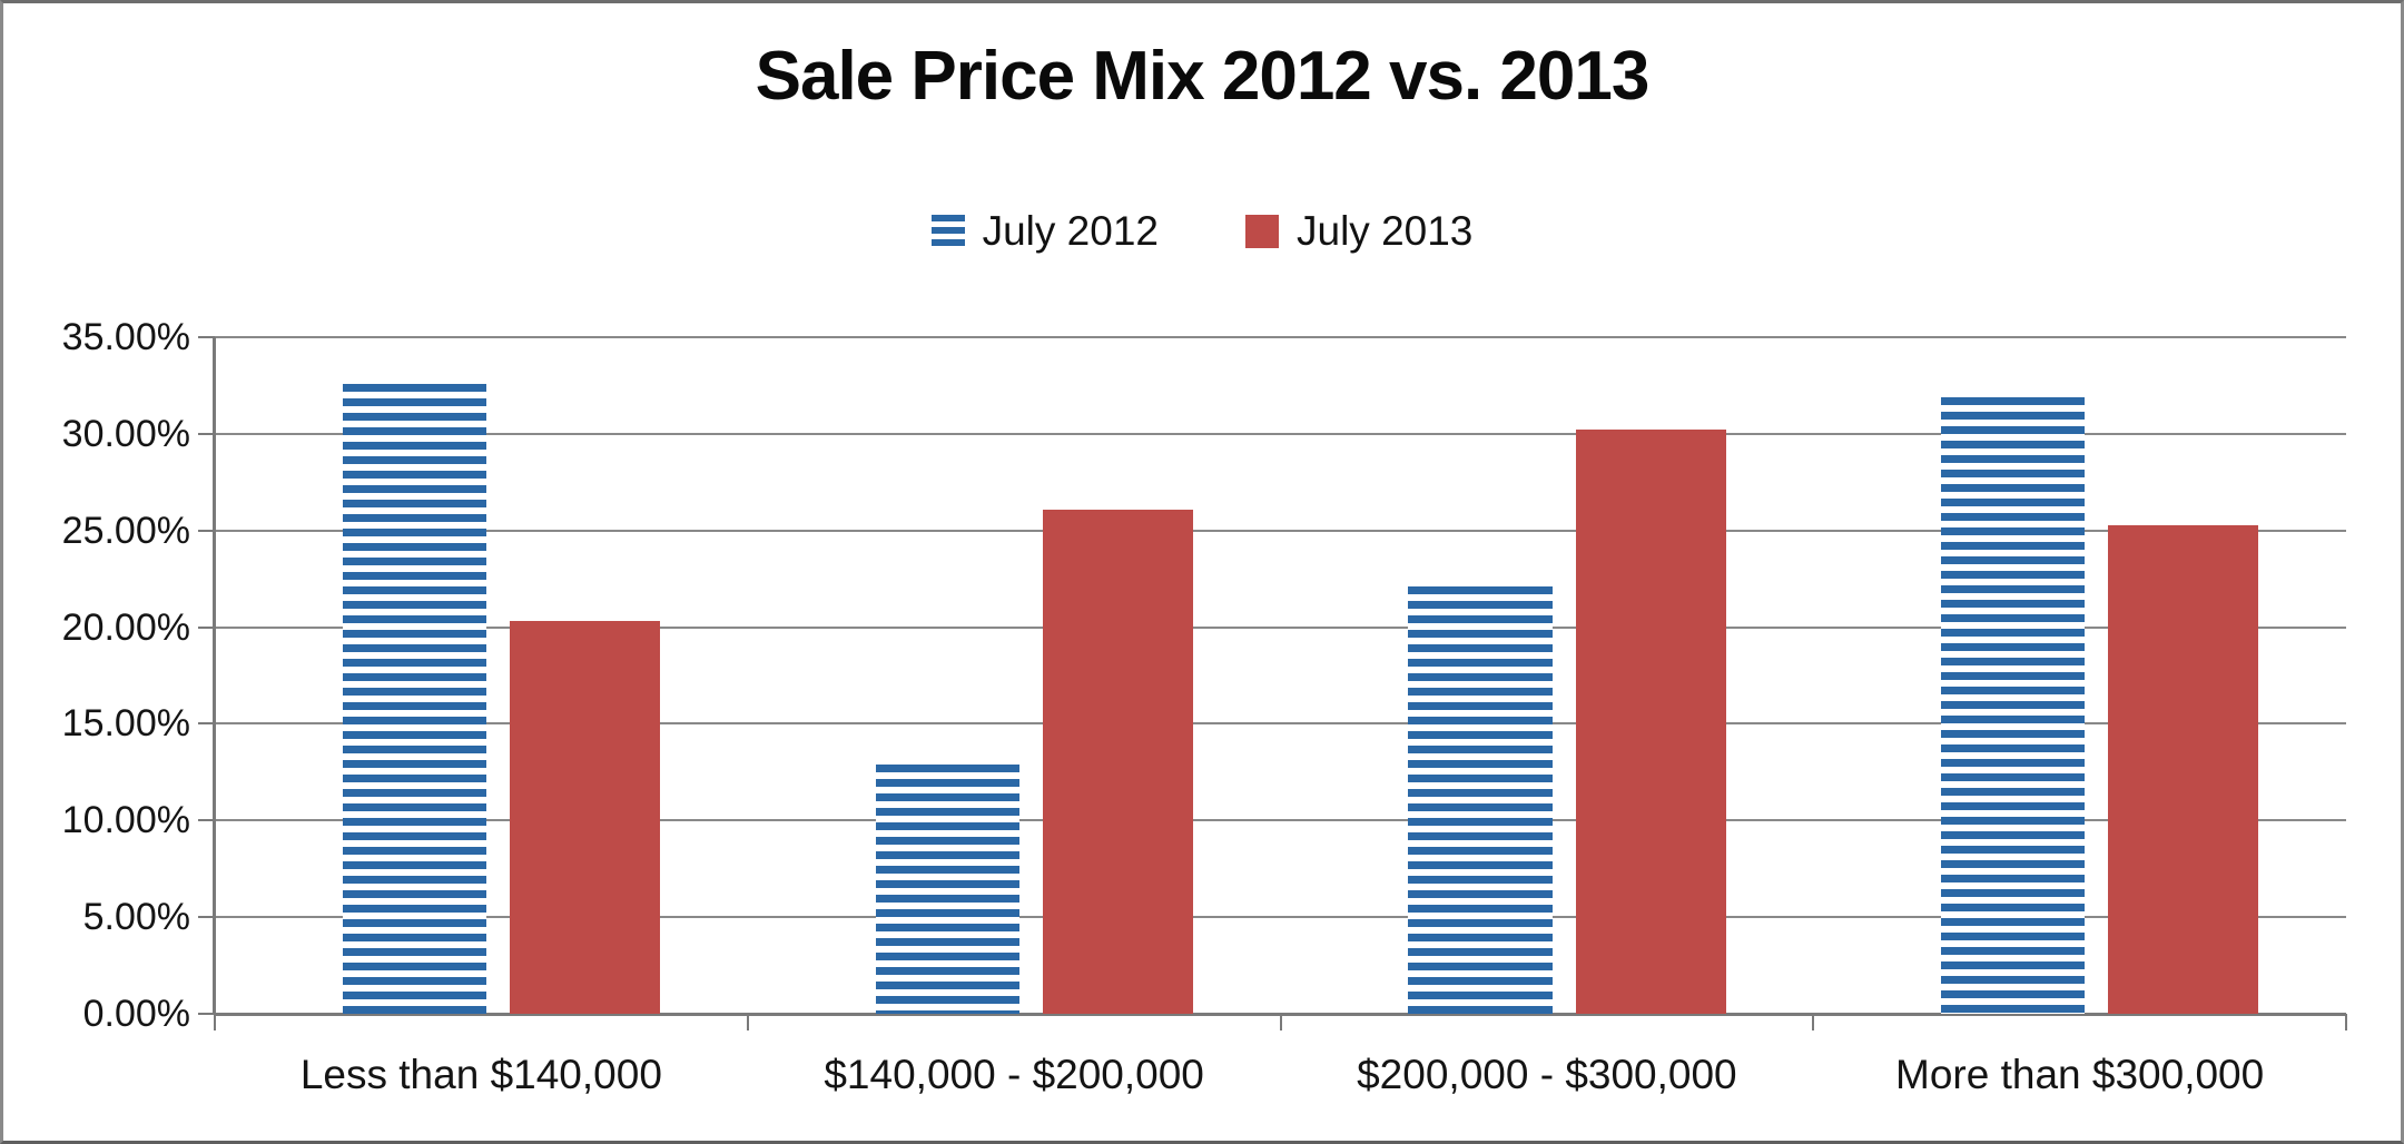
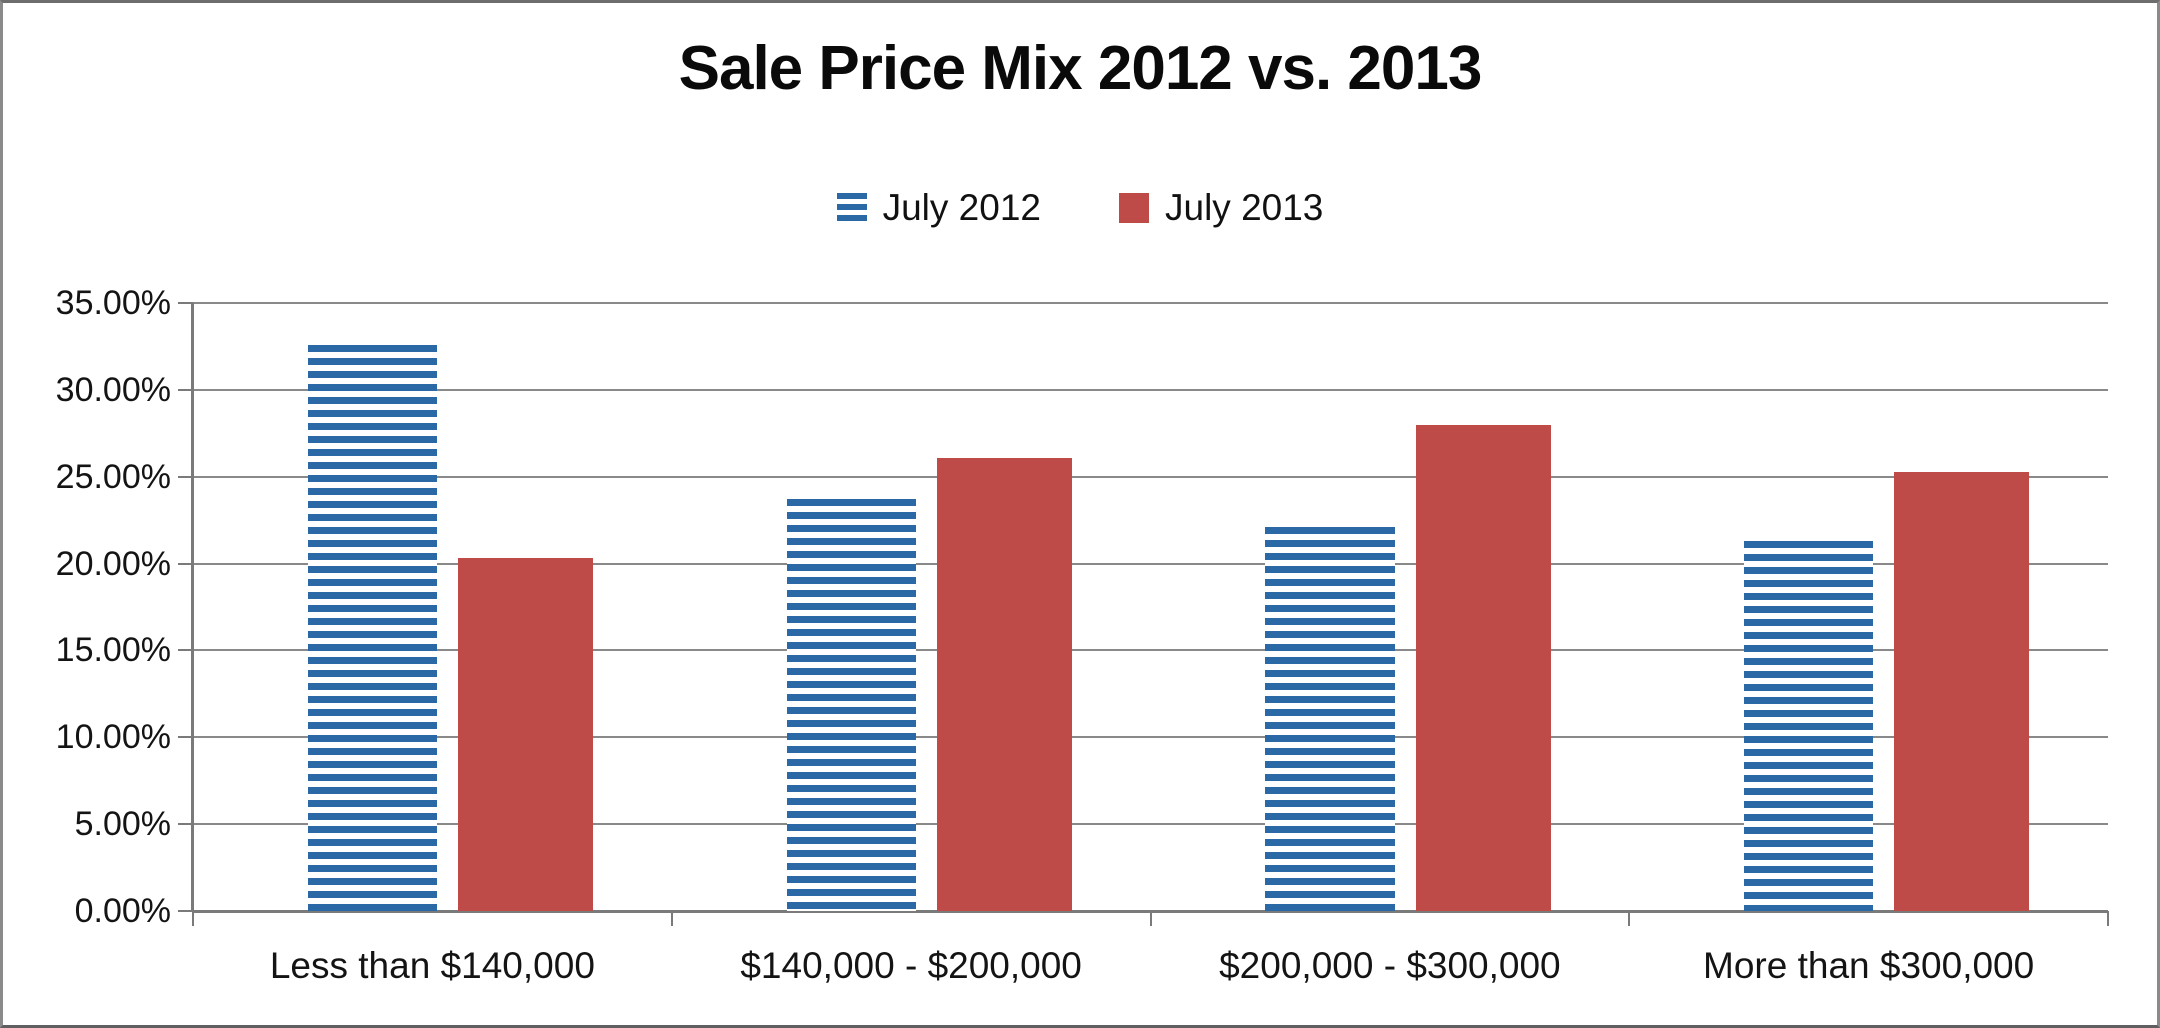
July 2012/$140,000 - $200,000: 12.9% -> 23.7%
July 2013/$200,000 - $300,000: 30.2% -> 28.0%
July 2012/More than $300,000: 31.9% -> 21.3%
